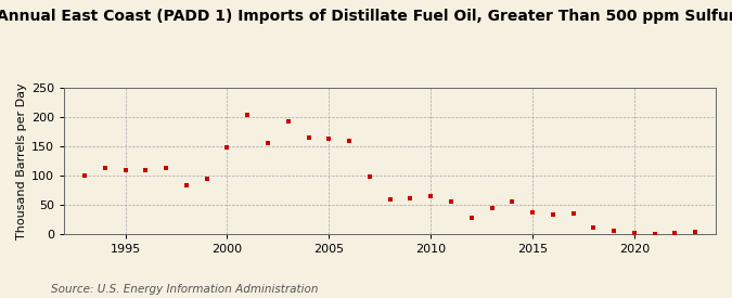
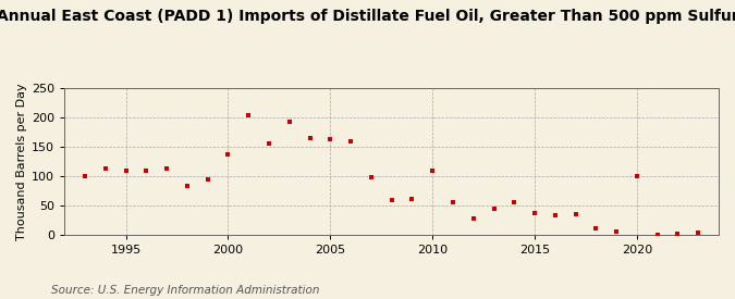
2000: 148 -> 138
2010: 65 -> 110
2020: 2 -> 100
